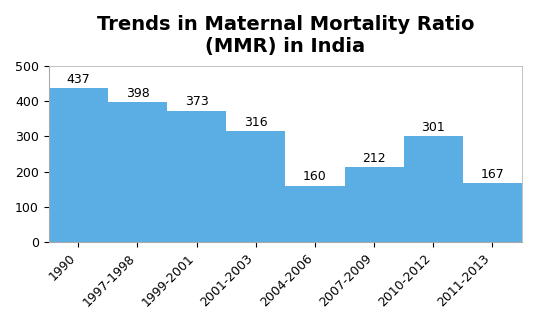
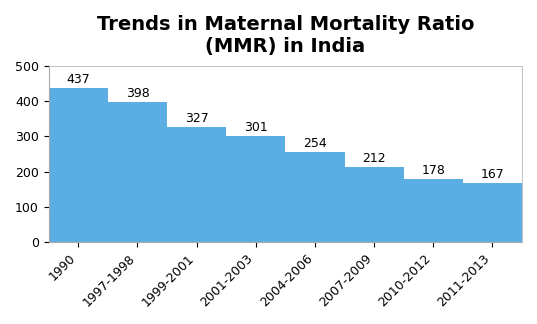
1999-2001: 373 -> 327
2001-2003: 316 -> 301
2004-2006: 160 -> 254
2010-2012: 301 -> 178
